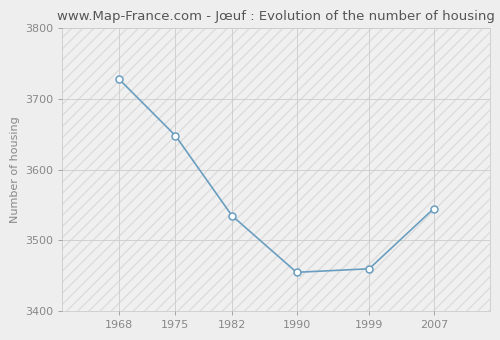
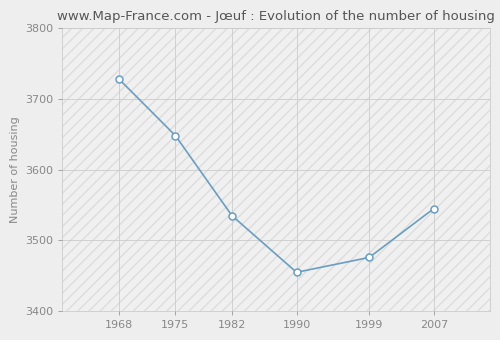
1999: 3460 -> 3476
